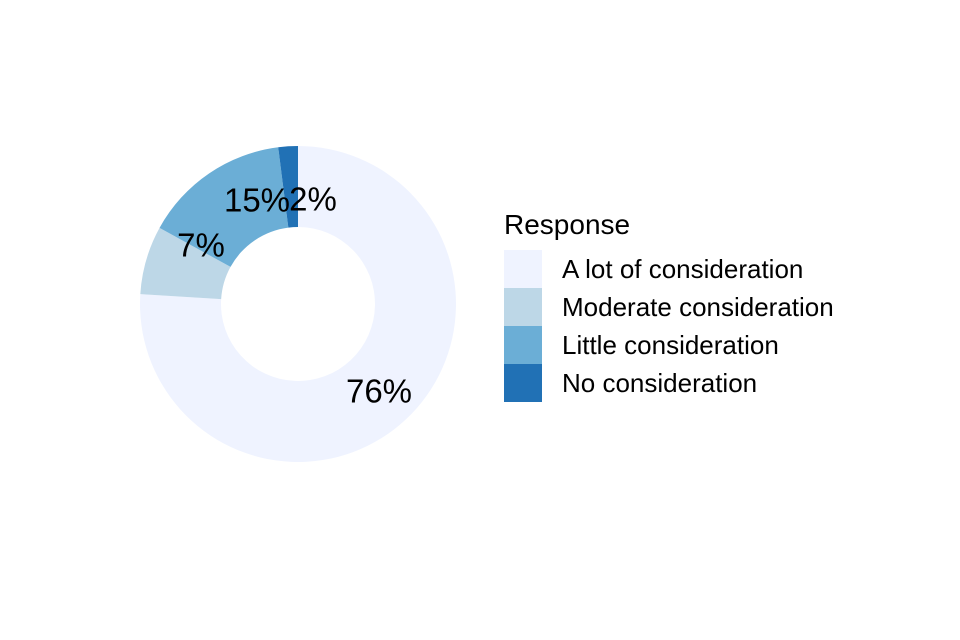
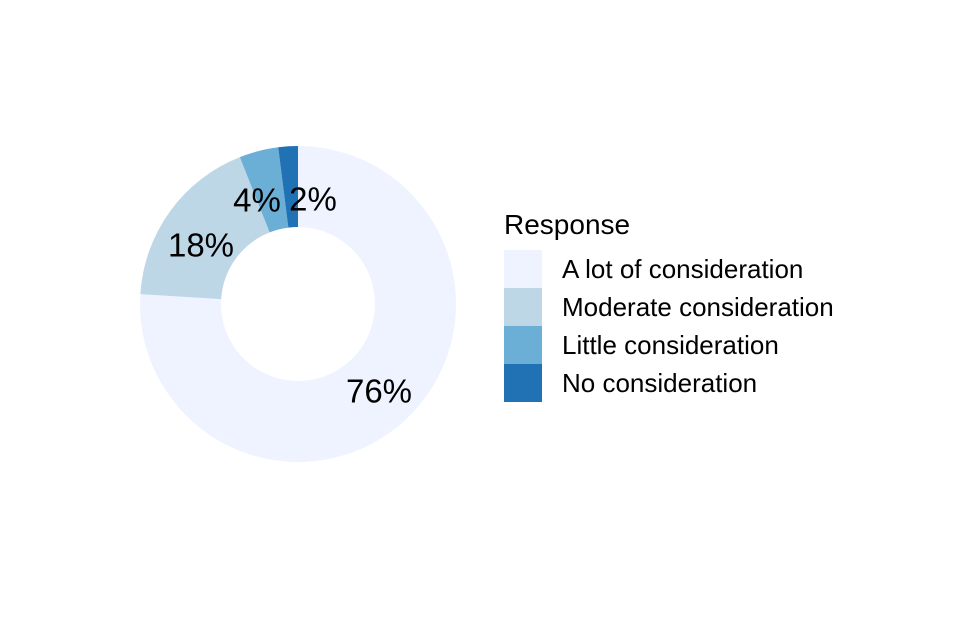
Moderate consideration: 7% -> 18%
Little consideration: 15% -> 4%
